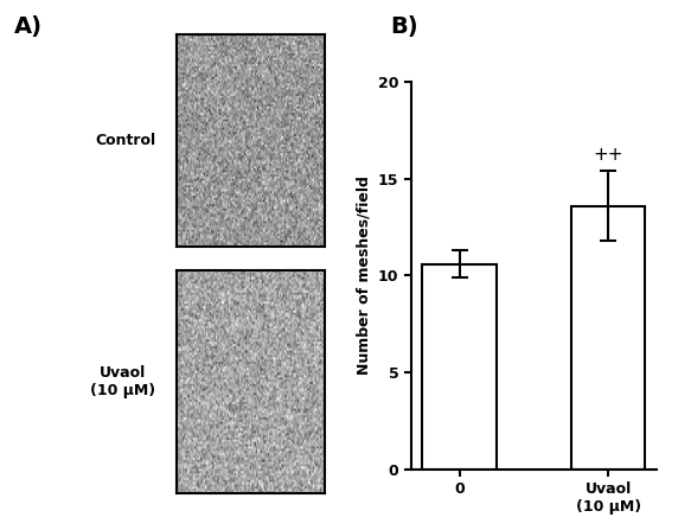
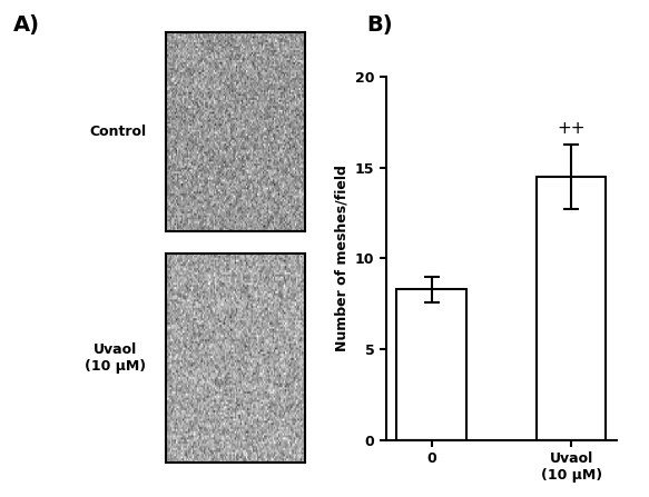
0: 10.6 -> 8.3
Uvaol (10 μM): 13.6 -> 14.5
